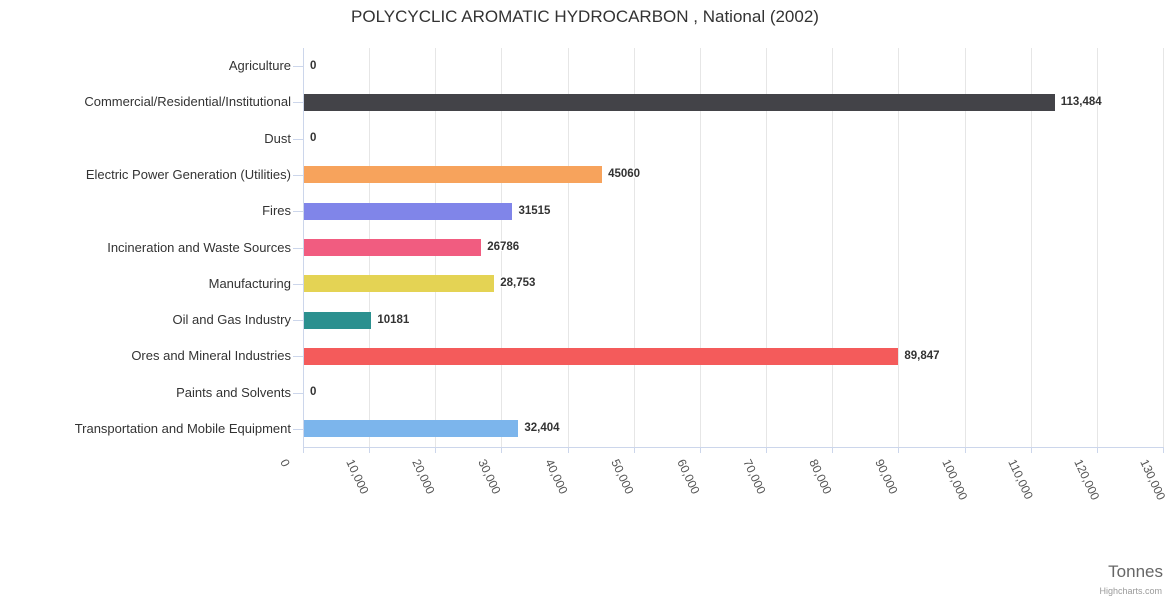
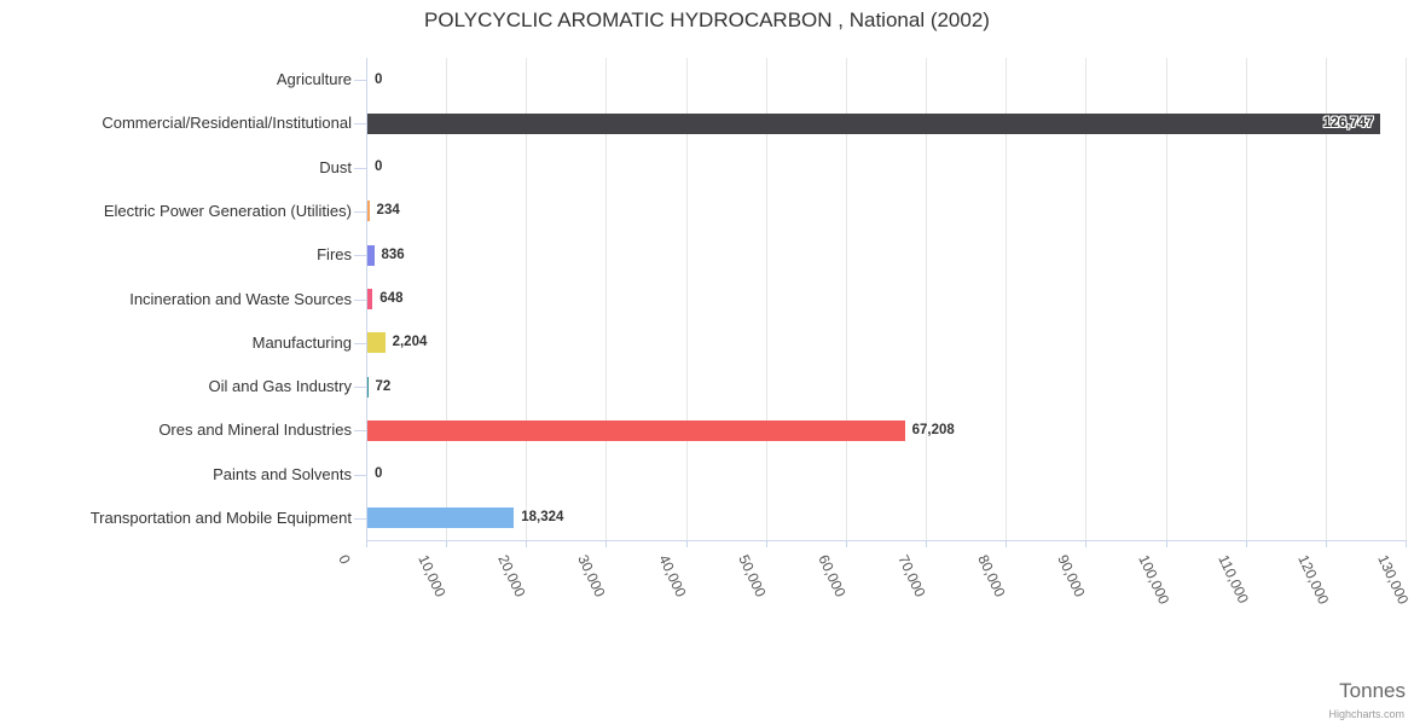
Commercial/Residential/Institutional: 113,484 -> 126,747
Electric Power Generation (Utilities): 45060 -> 234
Fires: 31515 -> 836
Incineration and Waste Sources: 26786 -> 648
Manufacturing: 28,753 -> 2,204
Oil and Gas Industry: 10181 -> 72
Ores and Mineral Industries: 89,847 -> 67,208
Transportation and Mobile Equipment: 32,404 -> 18,324
